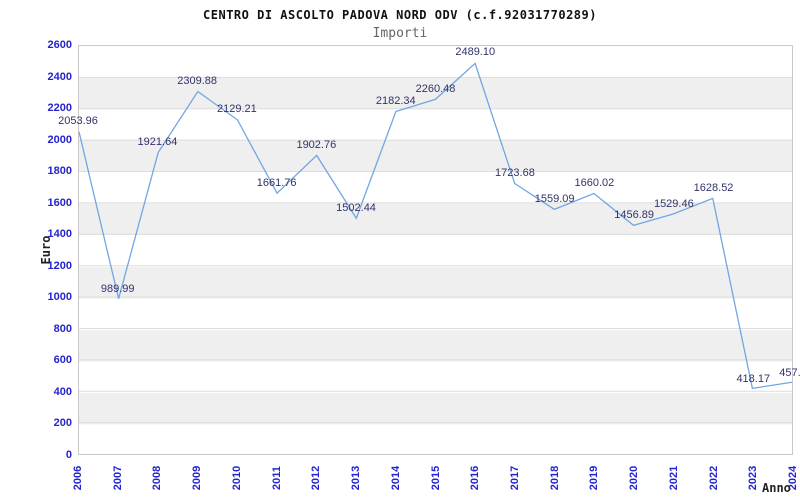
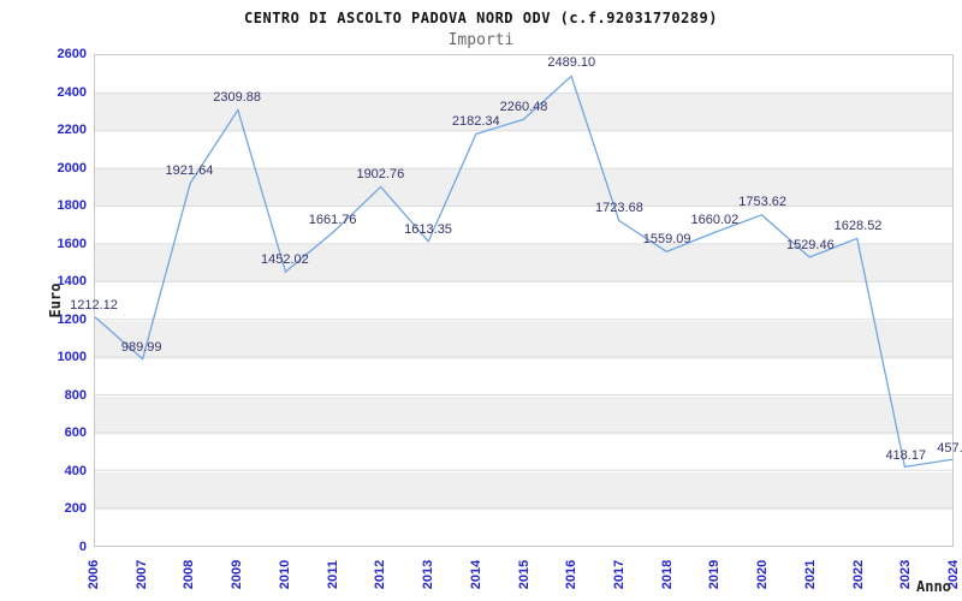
2006: 2053.96 -> 1212.12
2010: 2129.21 -> 1452.02
2013: 1502.44 -> 1613.35
2020: 1456.89 -> 1753.62
